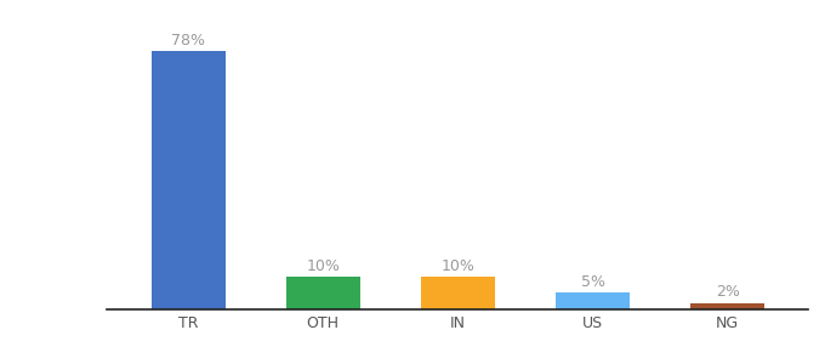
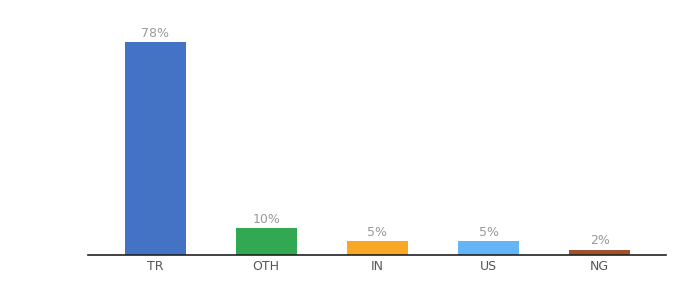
IN: 10% -> 5%
